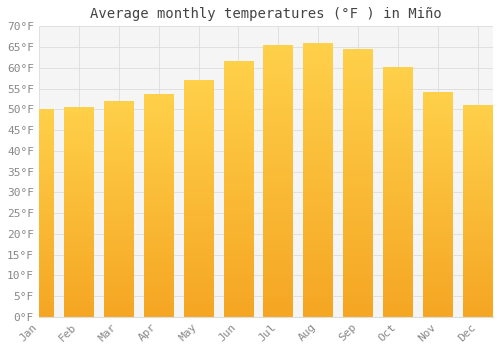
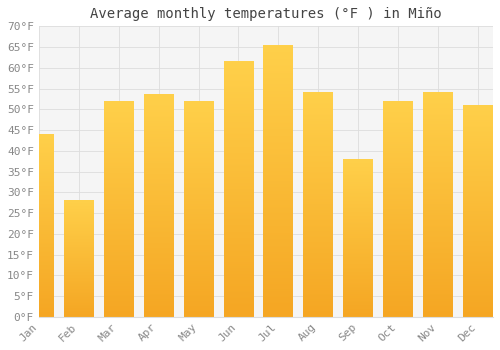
Jan: 50.0°F -> 44.0°F
Feb: 50.5°F -> 28.0°F
May: 57.0°F -> 52.0°F
Aug: 66.0°F -> 54.0°F
Sep: 64.5°F -> 38.0°F
Oct: 60.0°F -> 52.0°F
